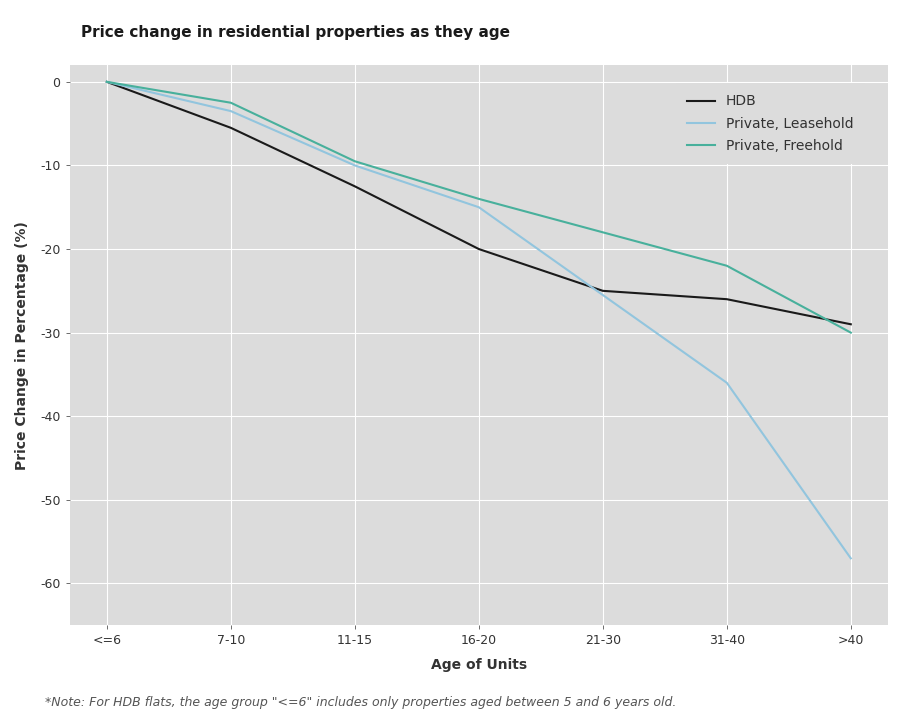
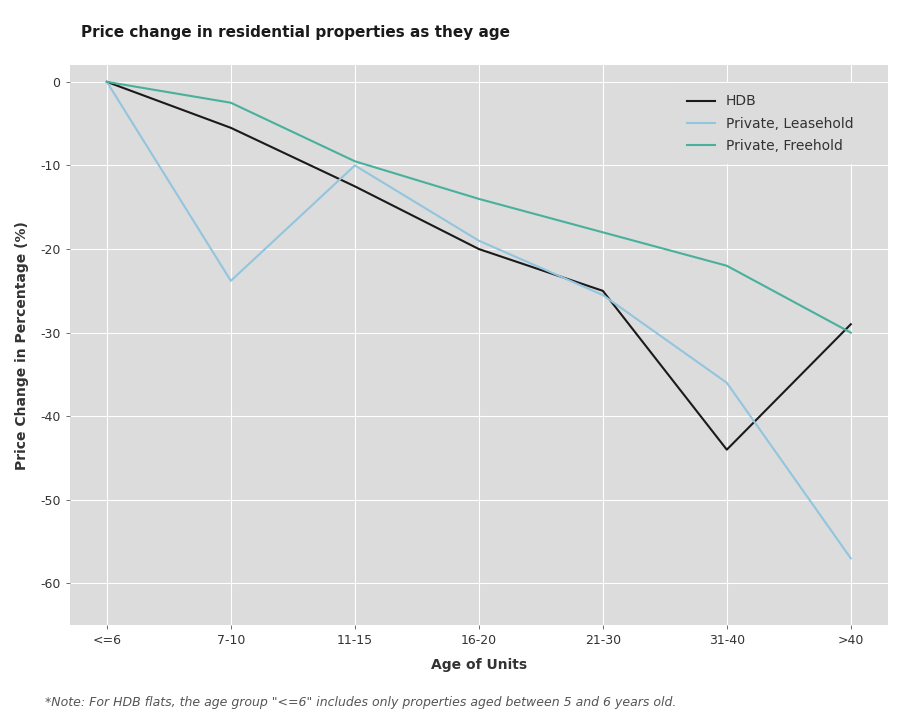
Private, Leasehold/7-10: -3.5 -> -23.8
Private, Leasehold/16-20: -15.0 -> -19.0
HDB/31-40: -26.0 -> -44.0
